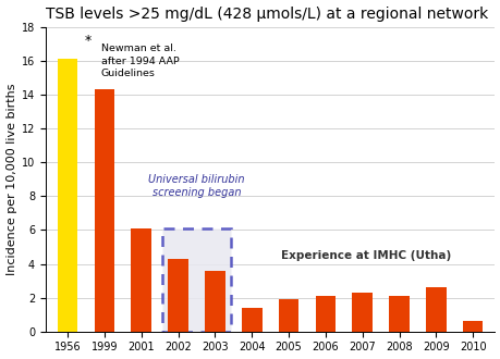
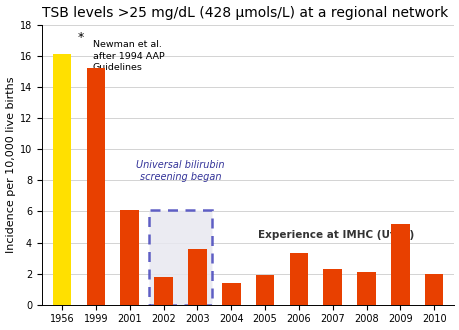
1999: 14.3 -> 15.2
2002: 4.3 -> 1.8
2006: 2.1 -> 3.3
2009: 2.6 -> 5.2
2010: 0.6 -> 2.0
